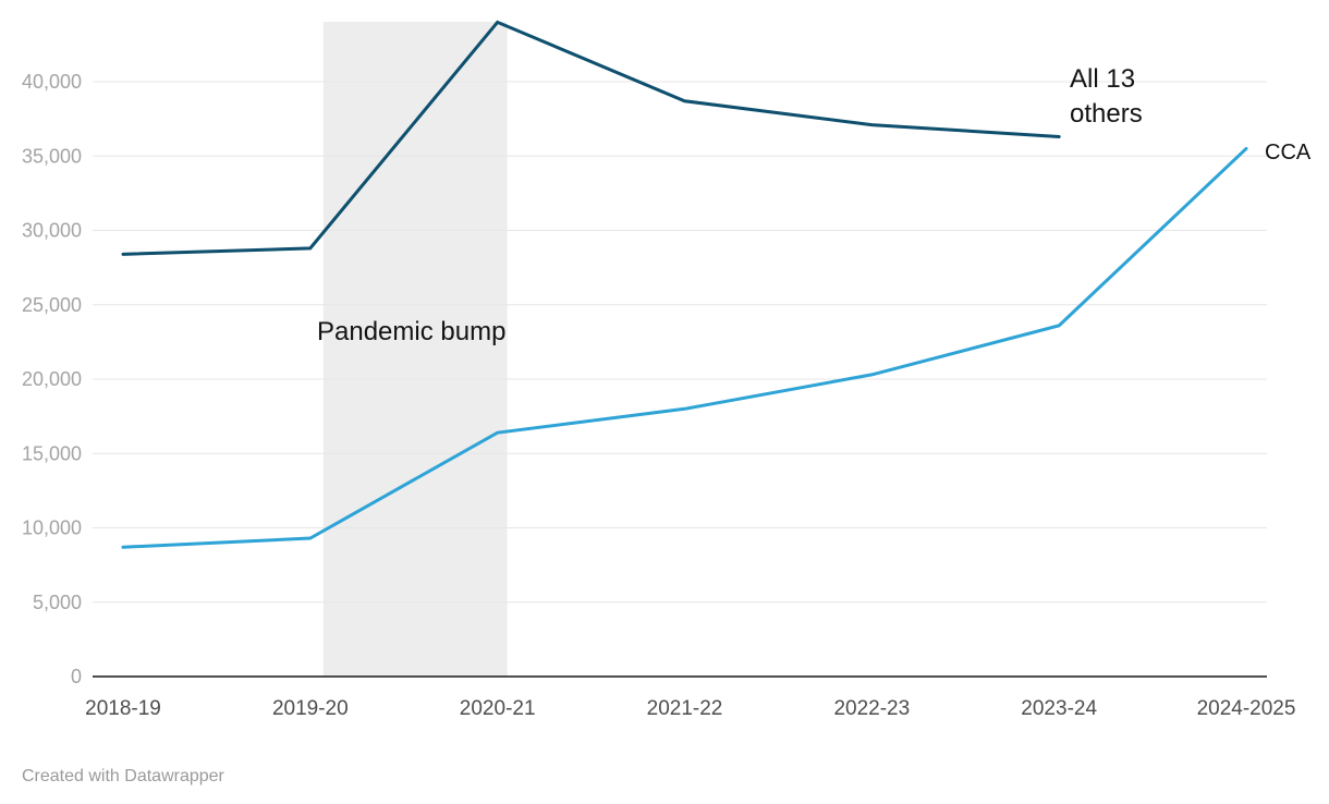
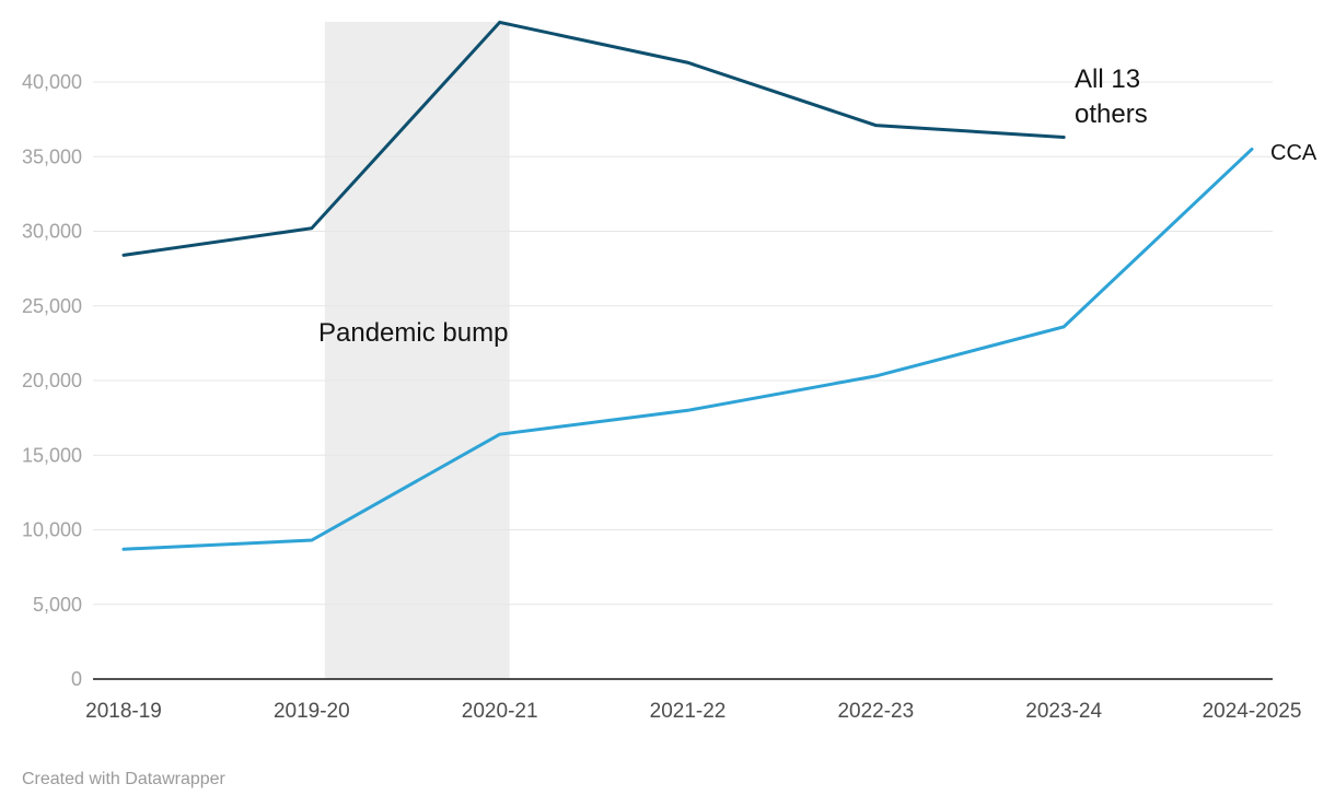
All 13 others/2019-20: 28800 -> 30200
All 13 others/2021-22: 38700 -> 41300
